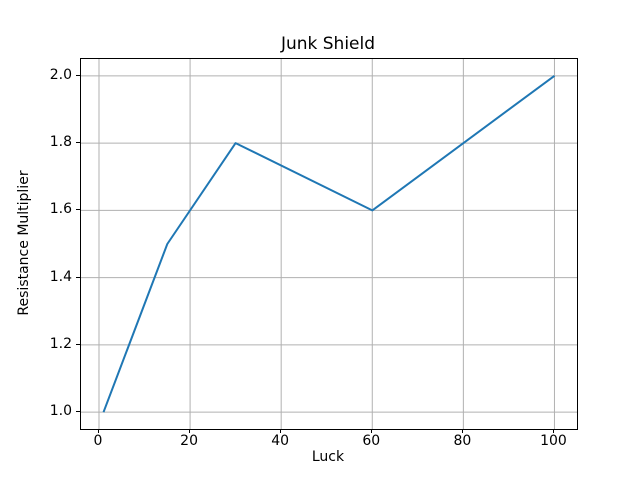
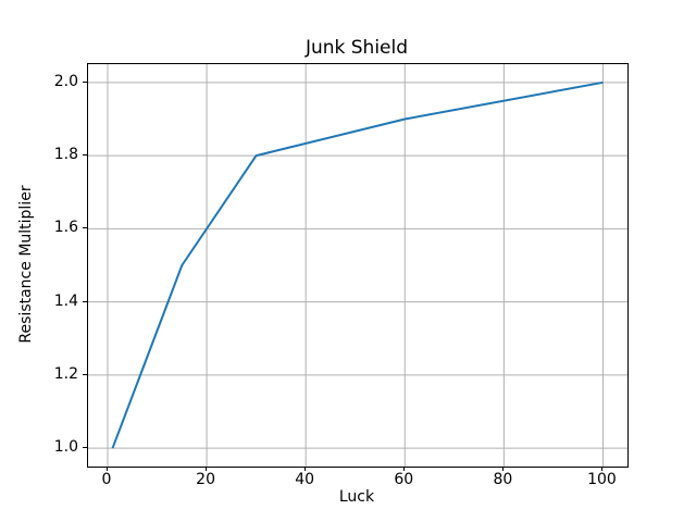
60: 1.6 -> 1.9
